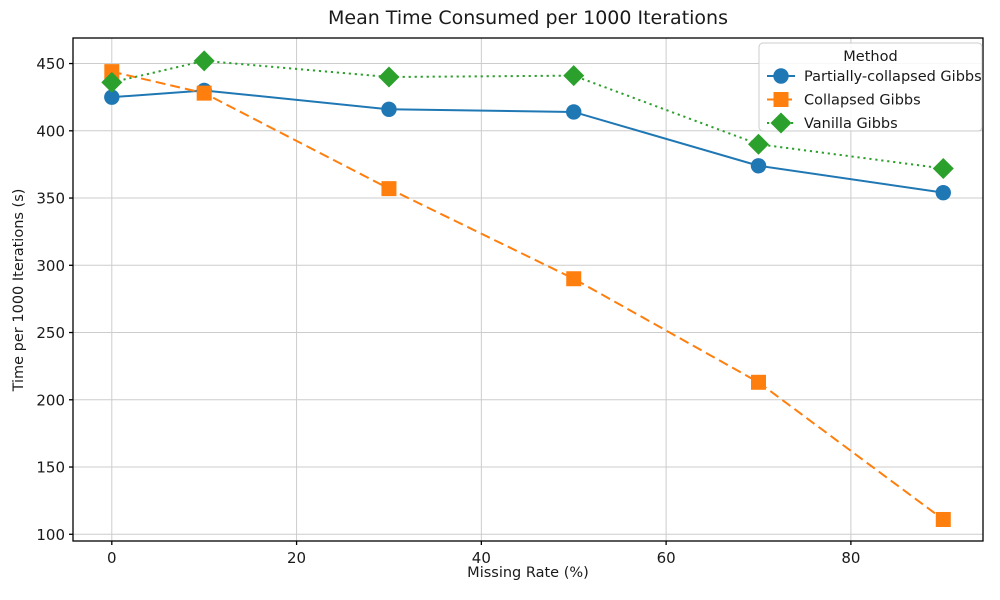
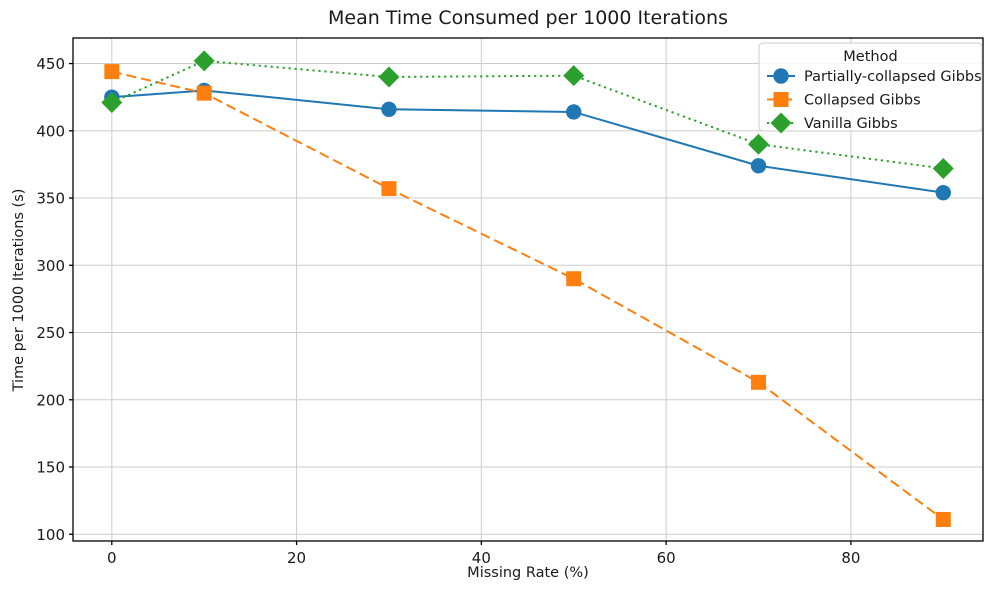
Vanilla Gibbs/0: 436 -> 421
